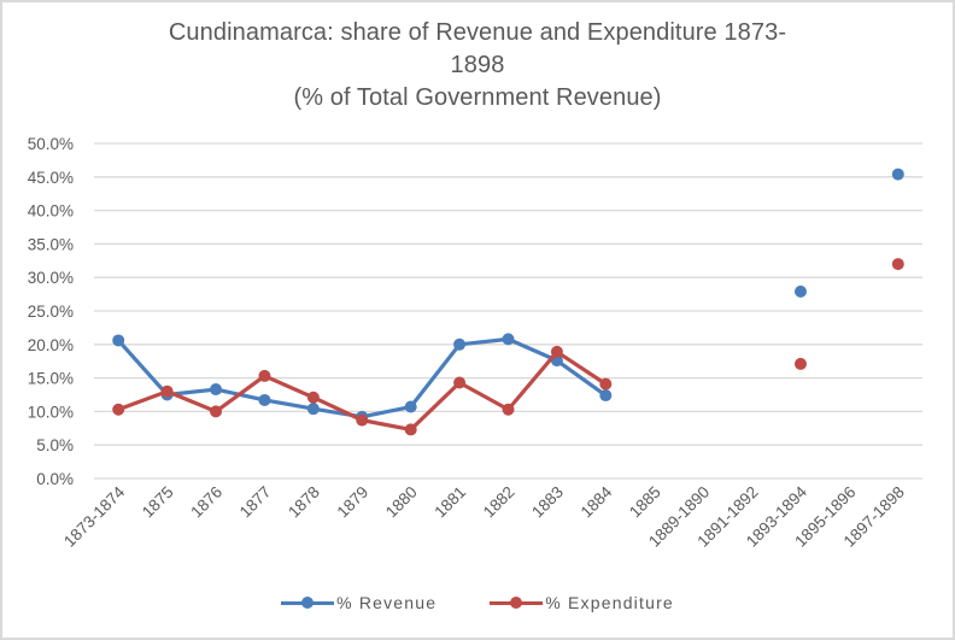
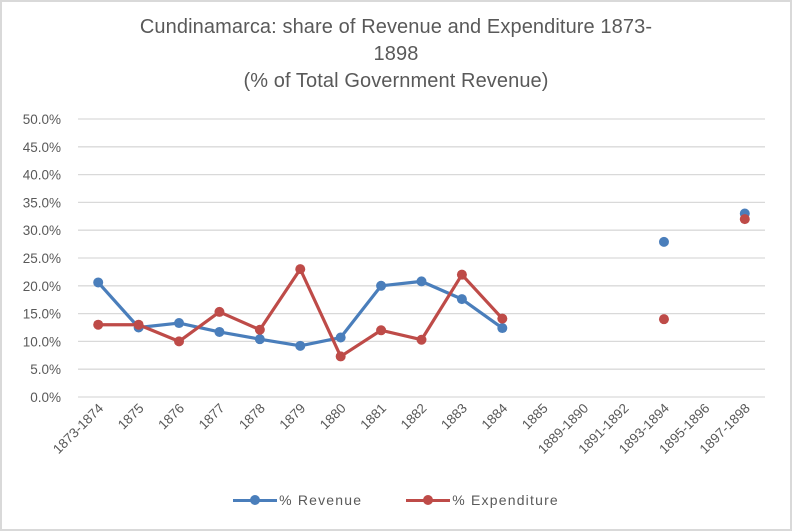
% Expenditure/1873-1874: 10% -> 13%
% Expenditure/1879: 9% -> 23%
% Expenditure/1881: 14% -> 12%
% Expenditure/1883: 19% -> 22%
% Expenditure/1893-1894: 17% -> 14%
% Revenue/1897-1898: 45% -> 33%
